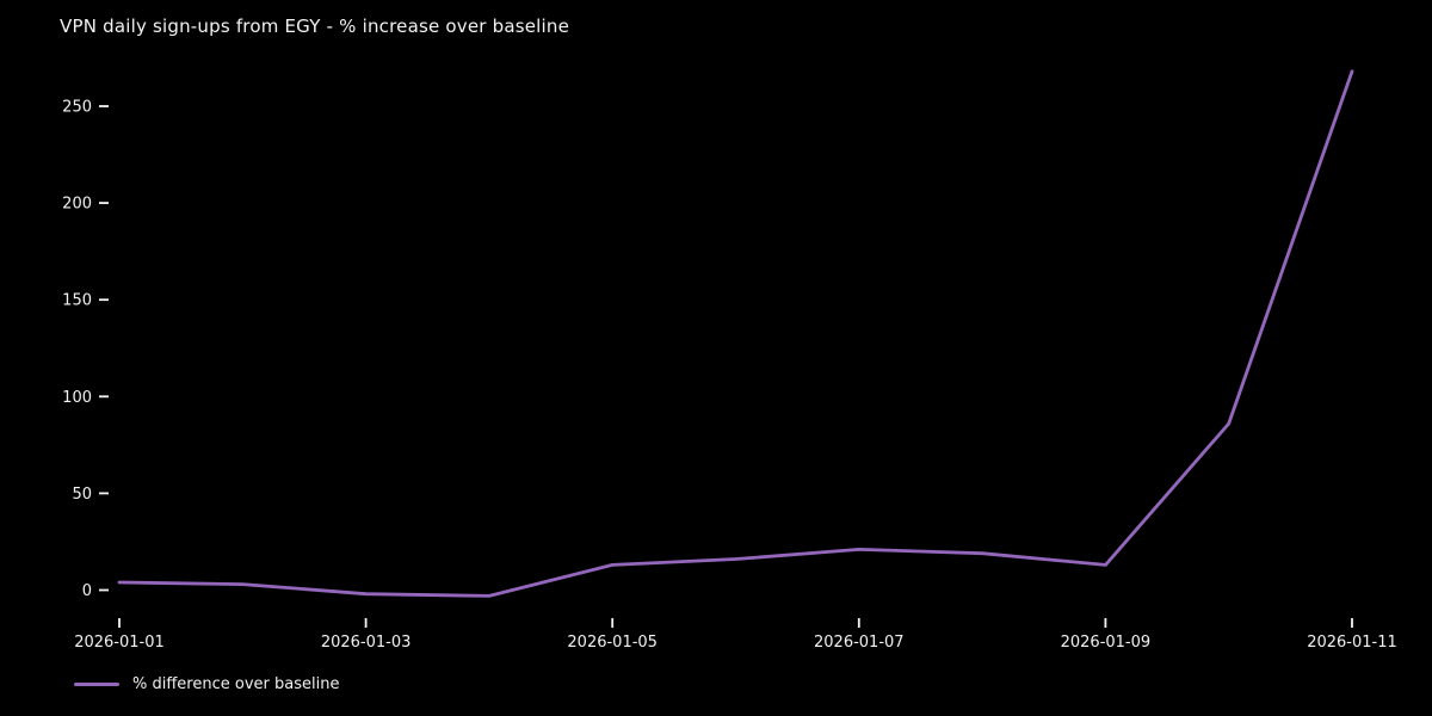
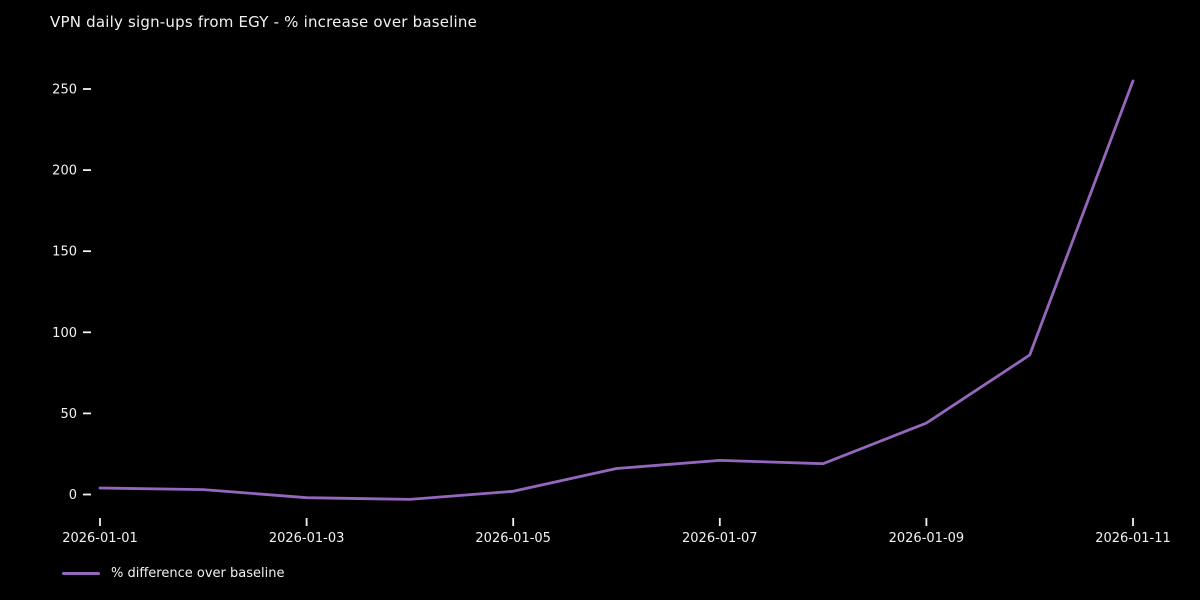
2026-01-05: 13 -> 2
2026-01-09: 13 -> 44
2026-01-11: 268 -> 255
